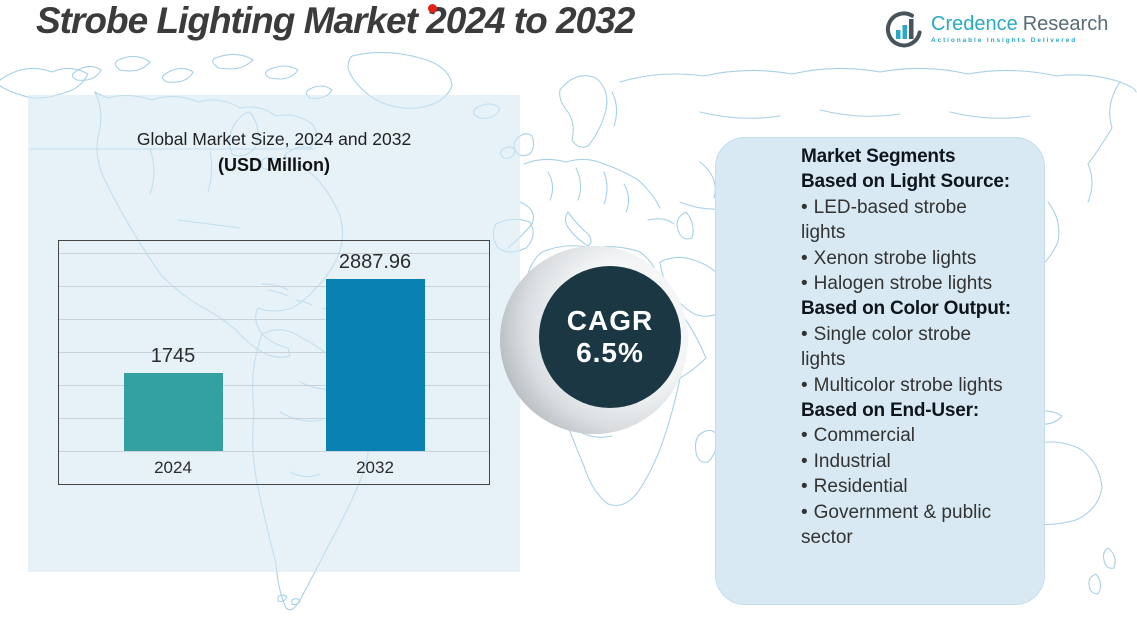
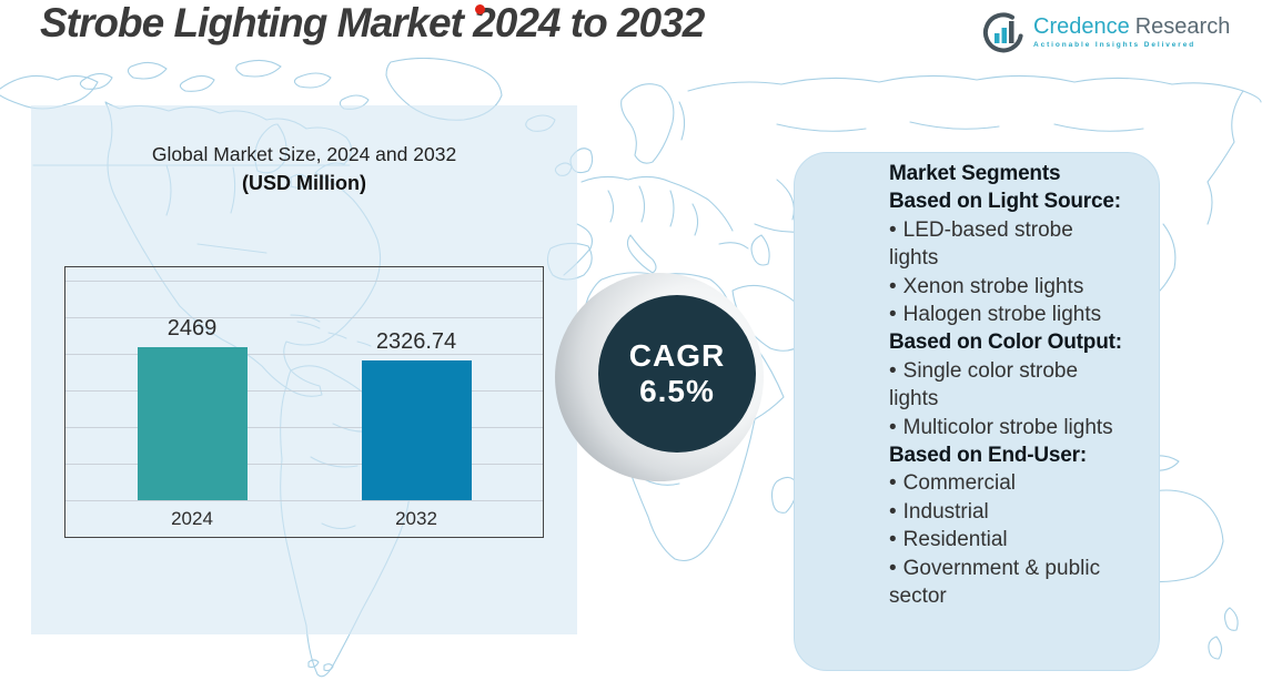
2024: 1745 -> 2469
2032: 2887.96 -> 2326.74
